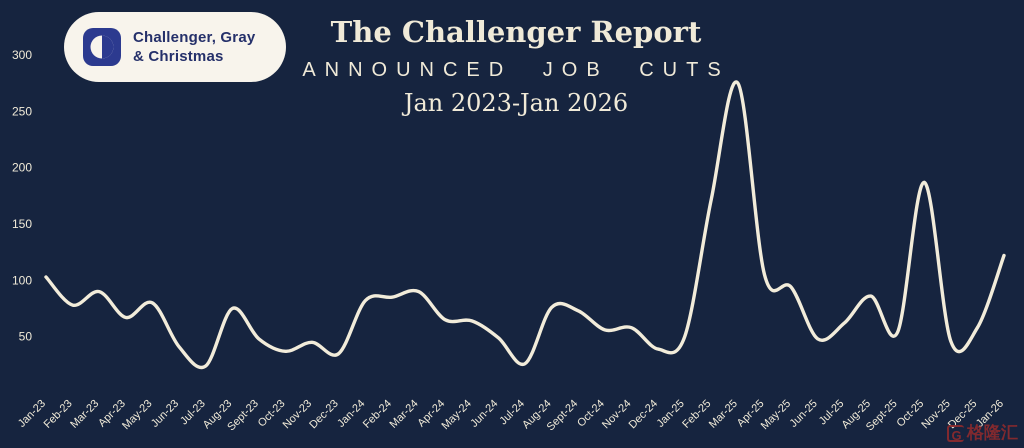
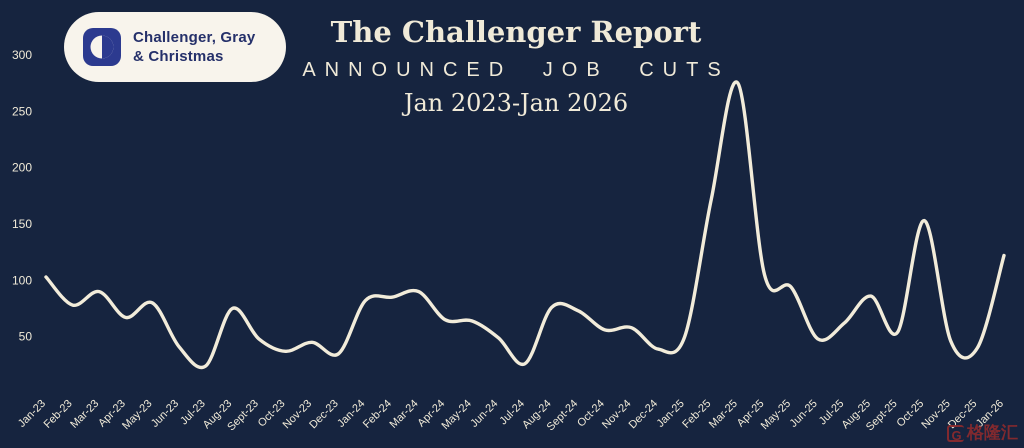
Oct-25: 187 -> 153
Dec-25: 58 -> 40
